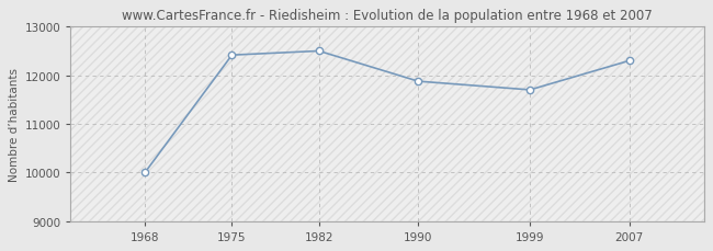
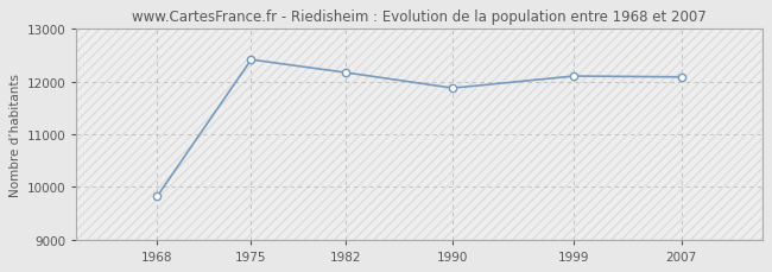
1968: 10000 -> 9820
1982: 12500 -> 12170
1999: 11700 -> 12100
2007: 12300 -> 12090
